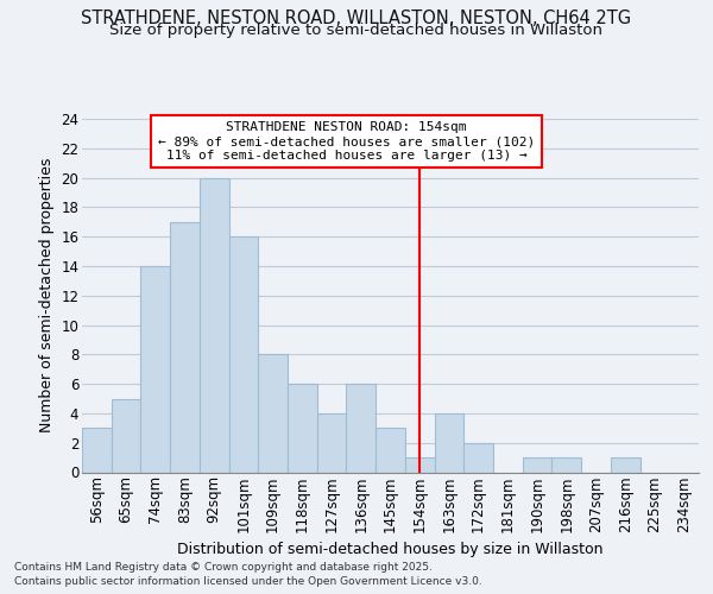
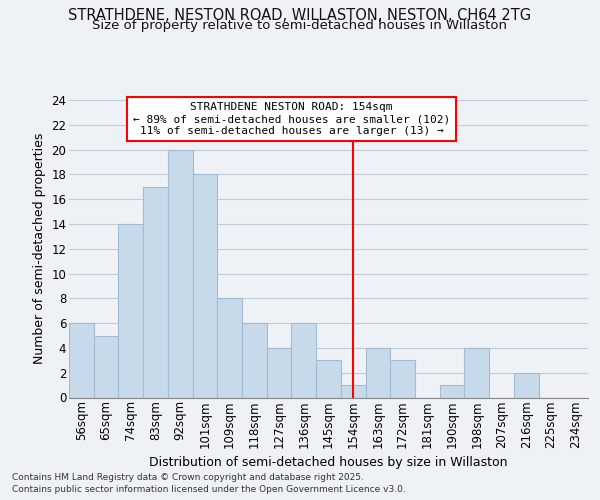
56sqm: 3 -> 6
101sqm: 16 -> 18
172sqm: 2 -> 3
198sqm: 1 -> 4
216sqm: 1 -> 2
